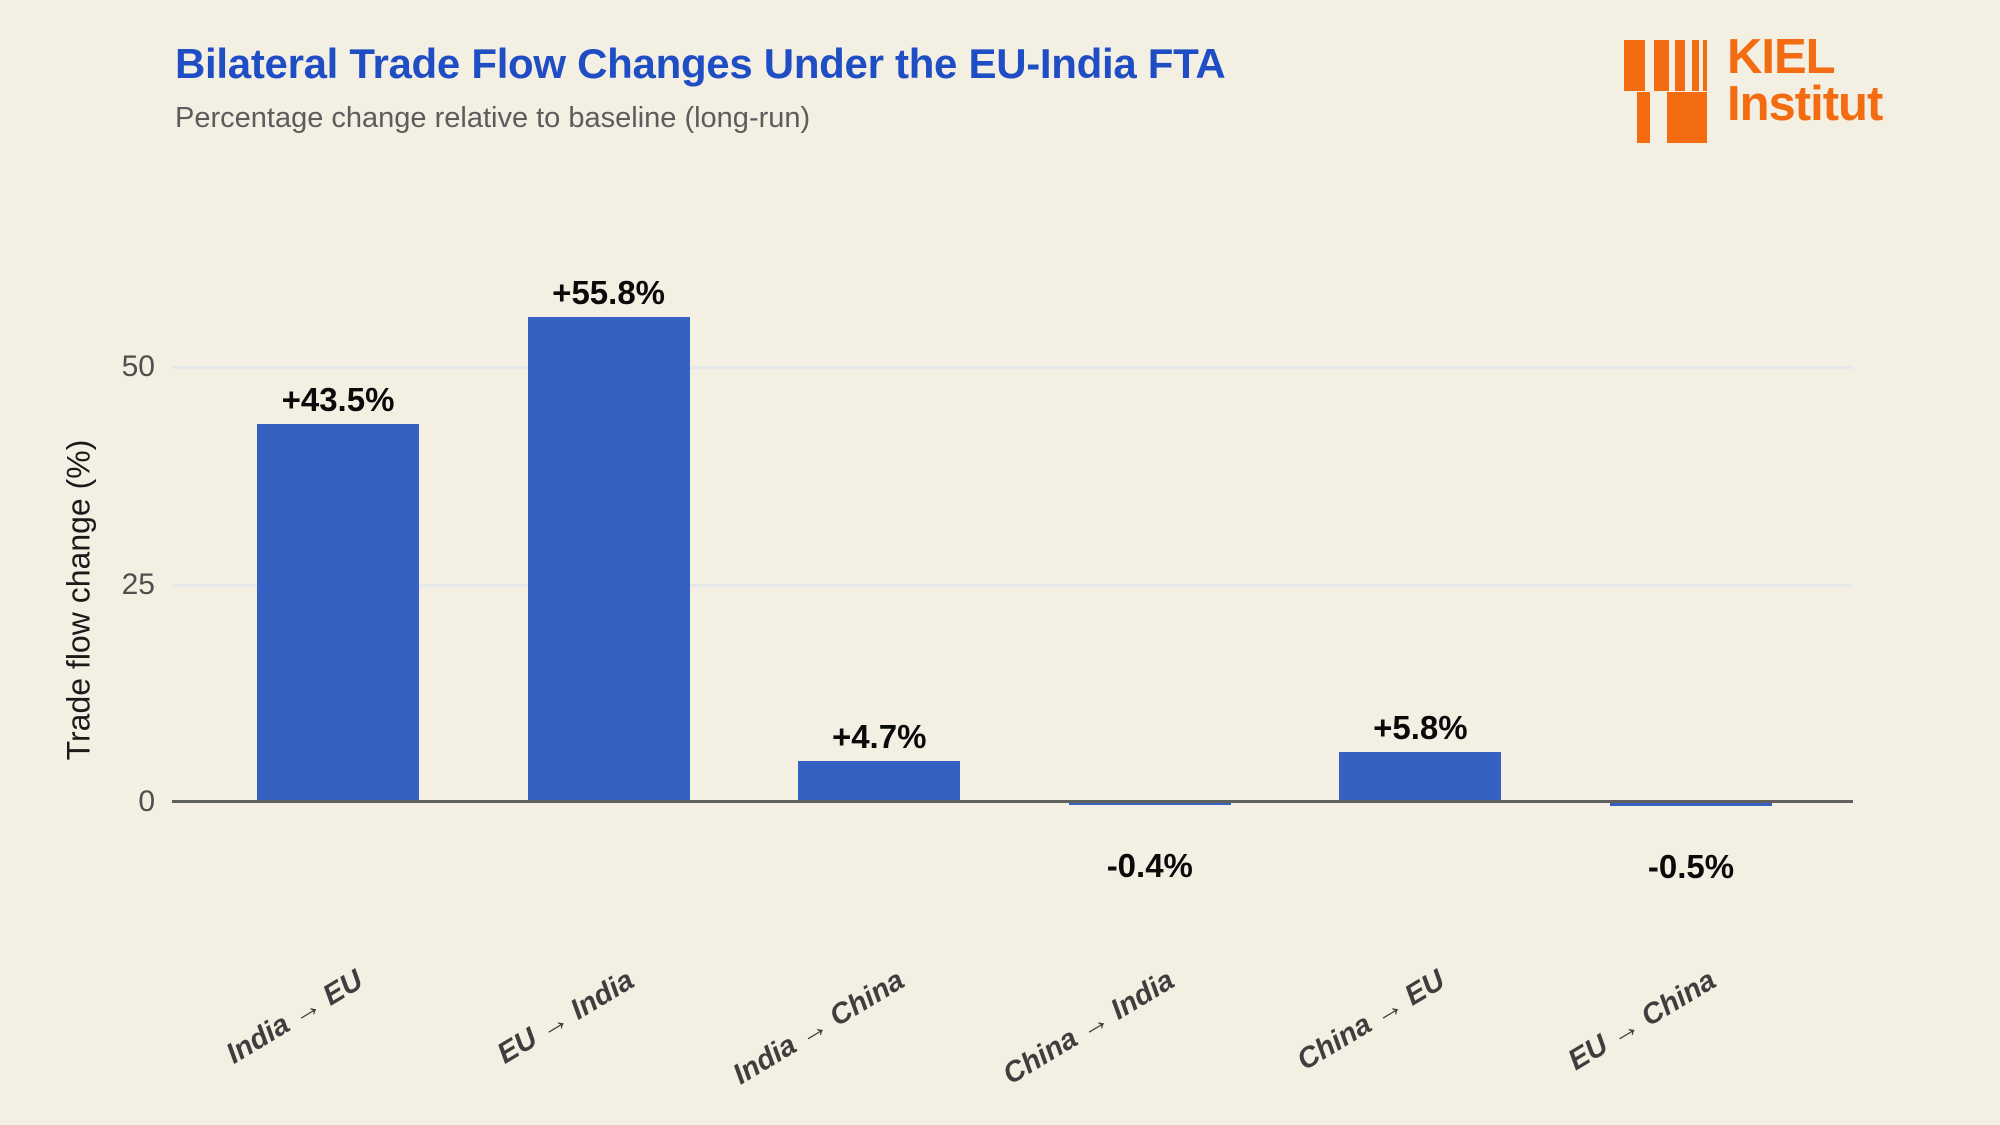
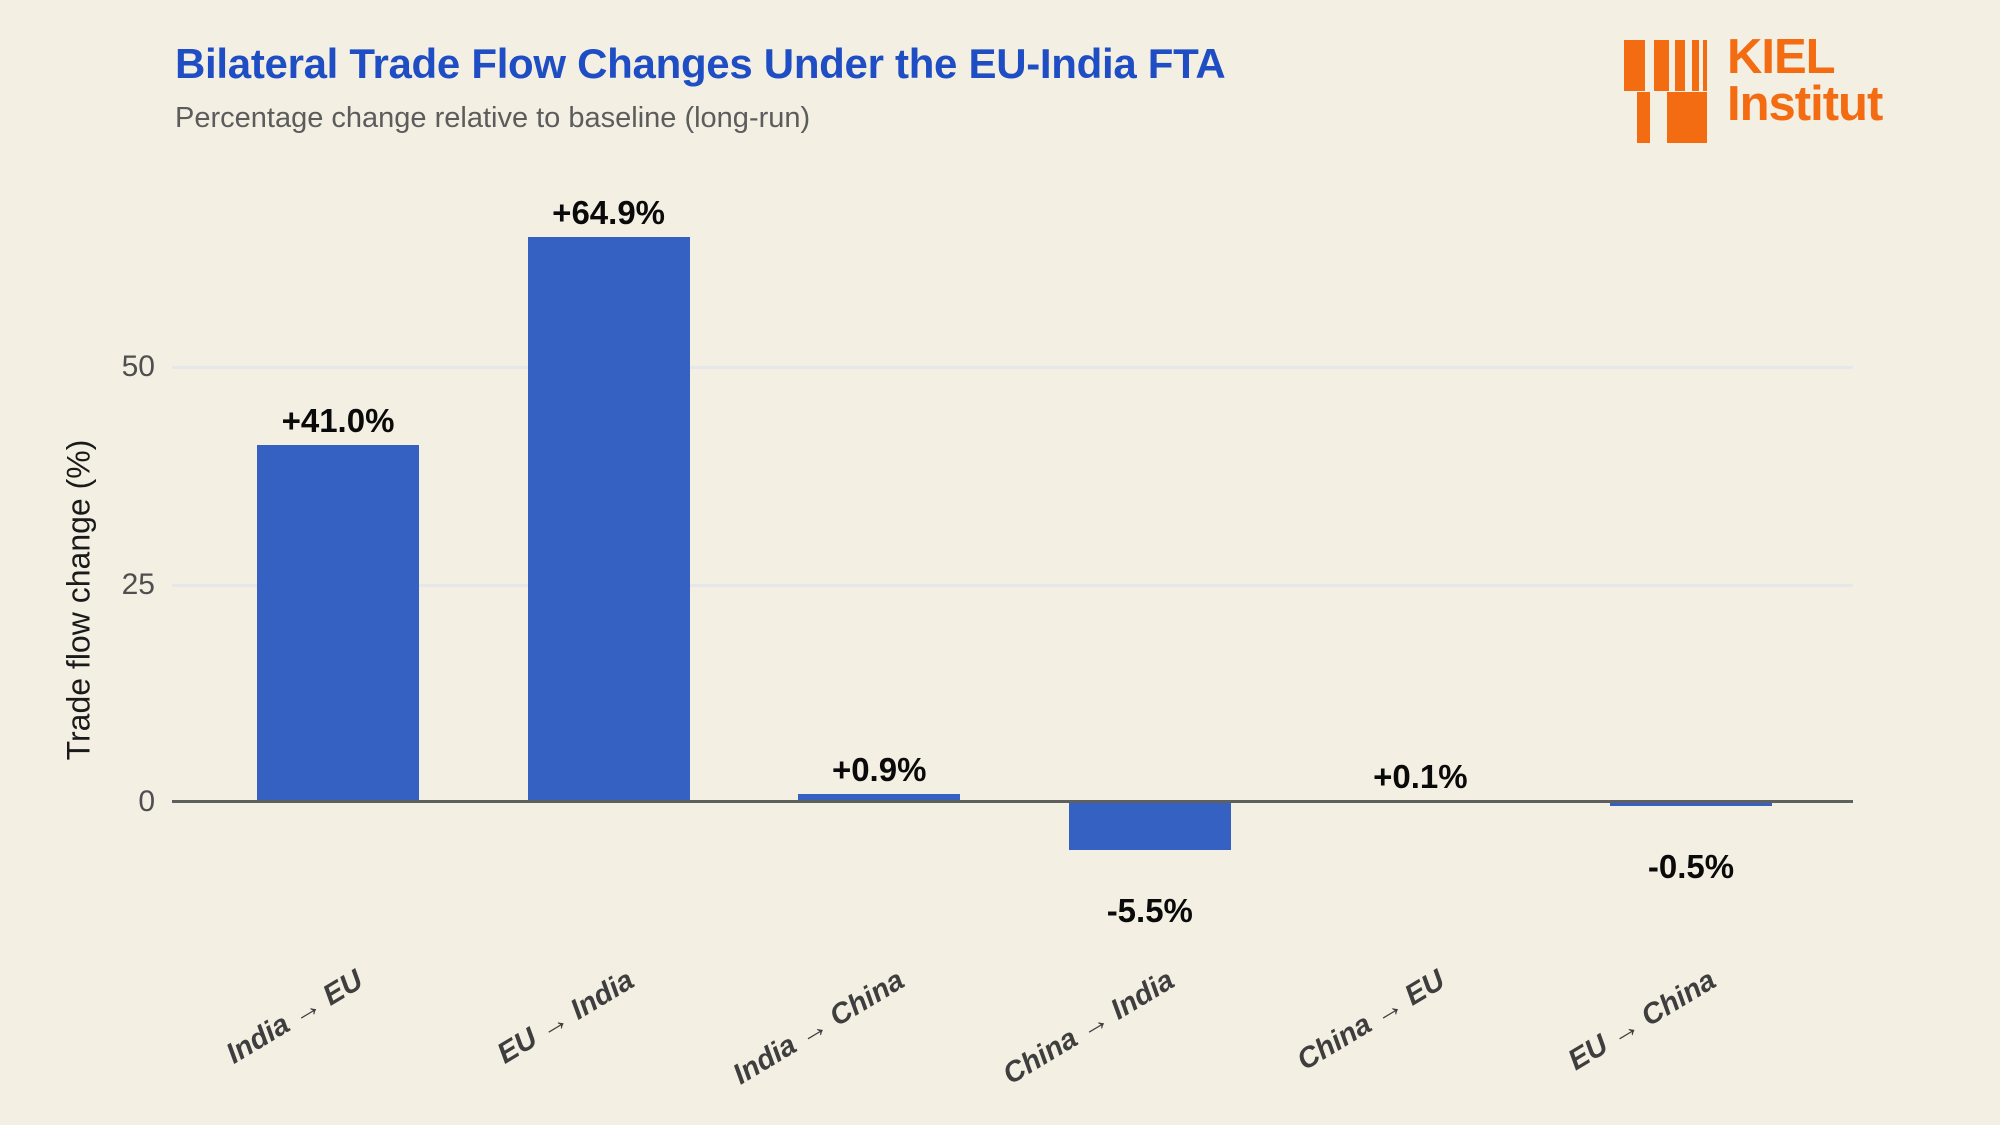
India → EU: +43.5% -> +41.0%
EU → India: +55.8% -> +64.9%
India → China: +4.7% -> +0.9%
China → India: -0.4% -> -5.5%
China → EU: +5.8% -> +0.1%
